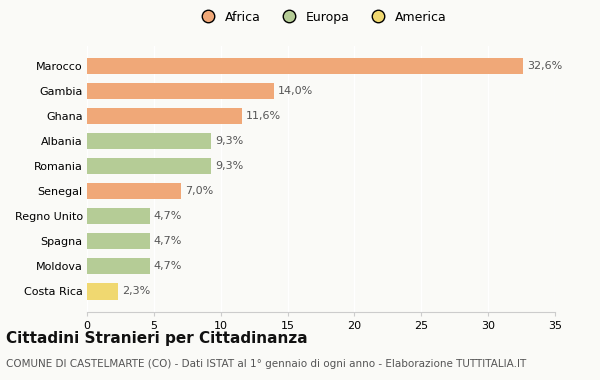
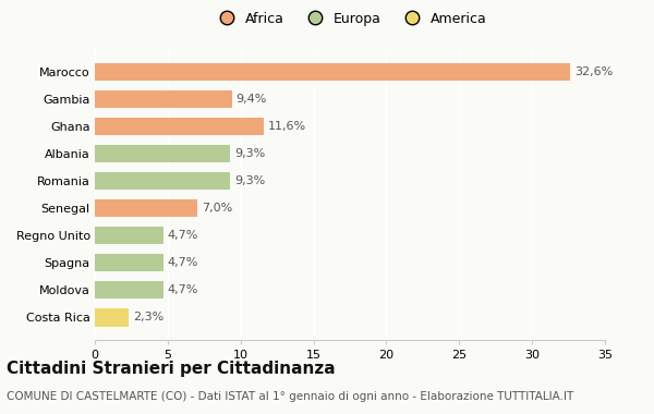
Gambia: 14,0% -> 9,4%
